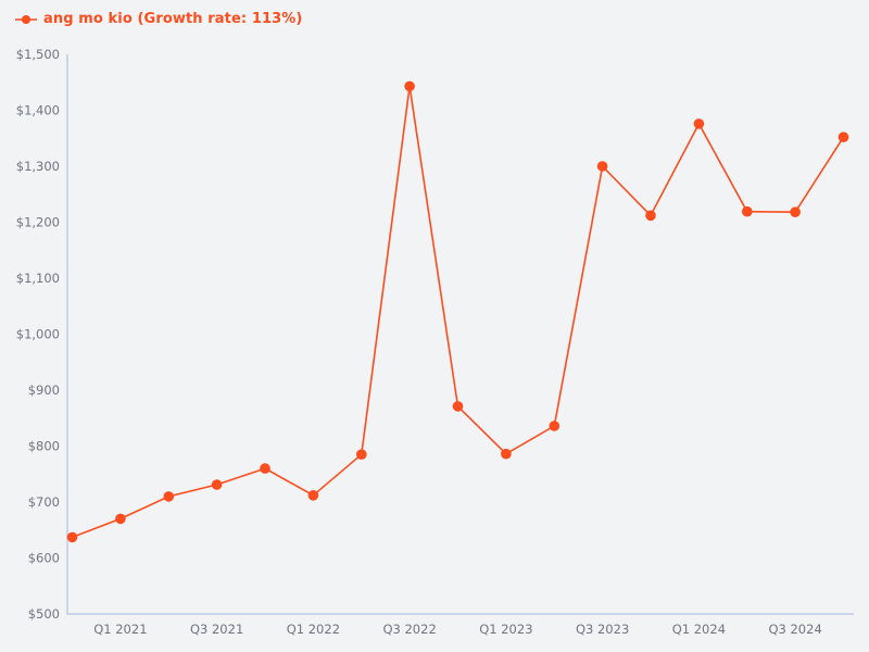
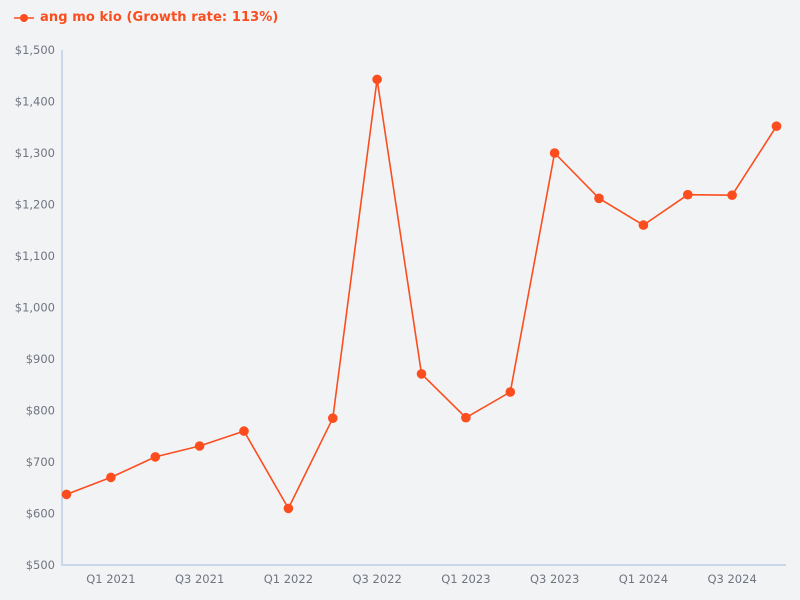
Q1 2022: $710 -> $610
Q1 2024: $1380 -> $1160
